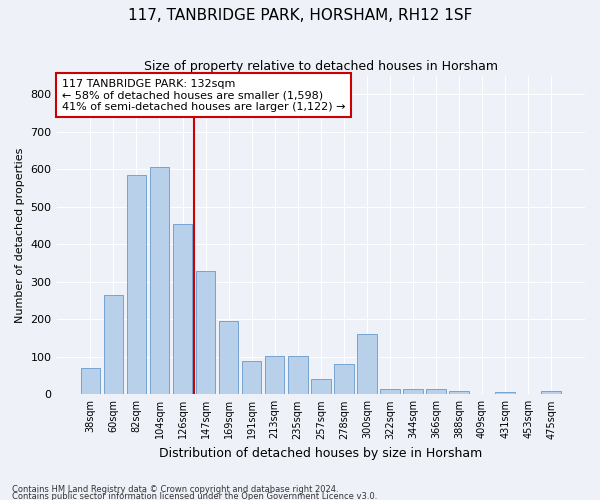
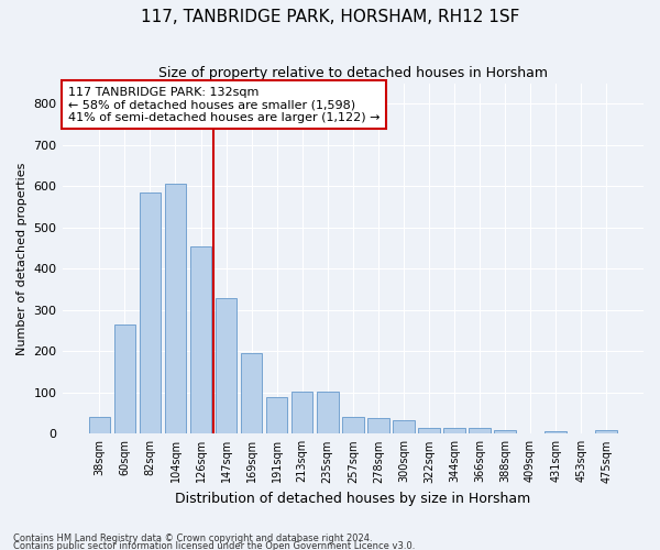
38sqm: 70 -> 40
278sqm: 80 -> 38
300sqm: 160 -> 33
